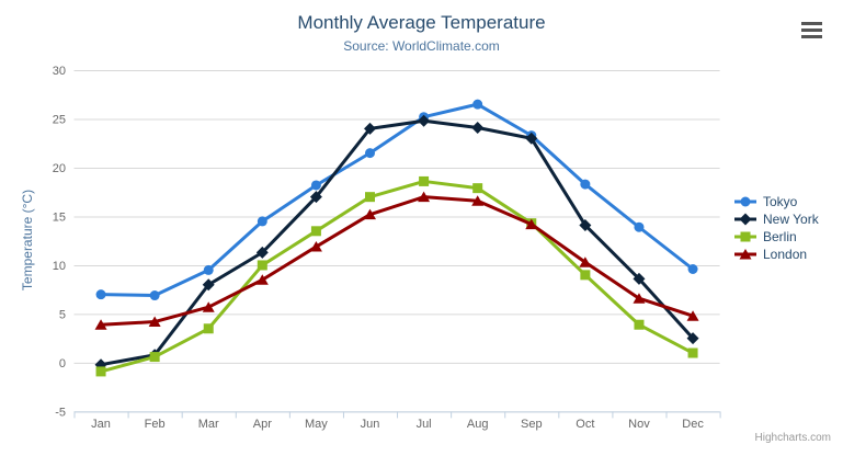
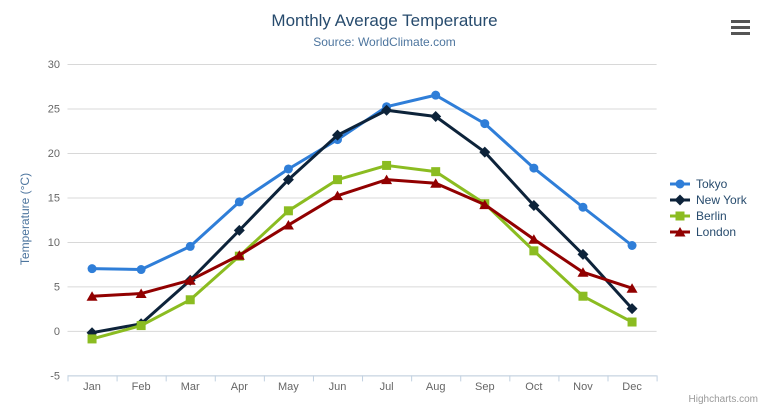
New York/Mar: 8 -> 6
Berlin/Apr: 10 -> 8
New York/Jun: 24 -> 22
New York/Sep: 23 -> 20
